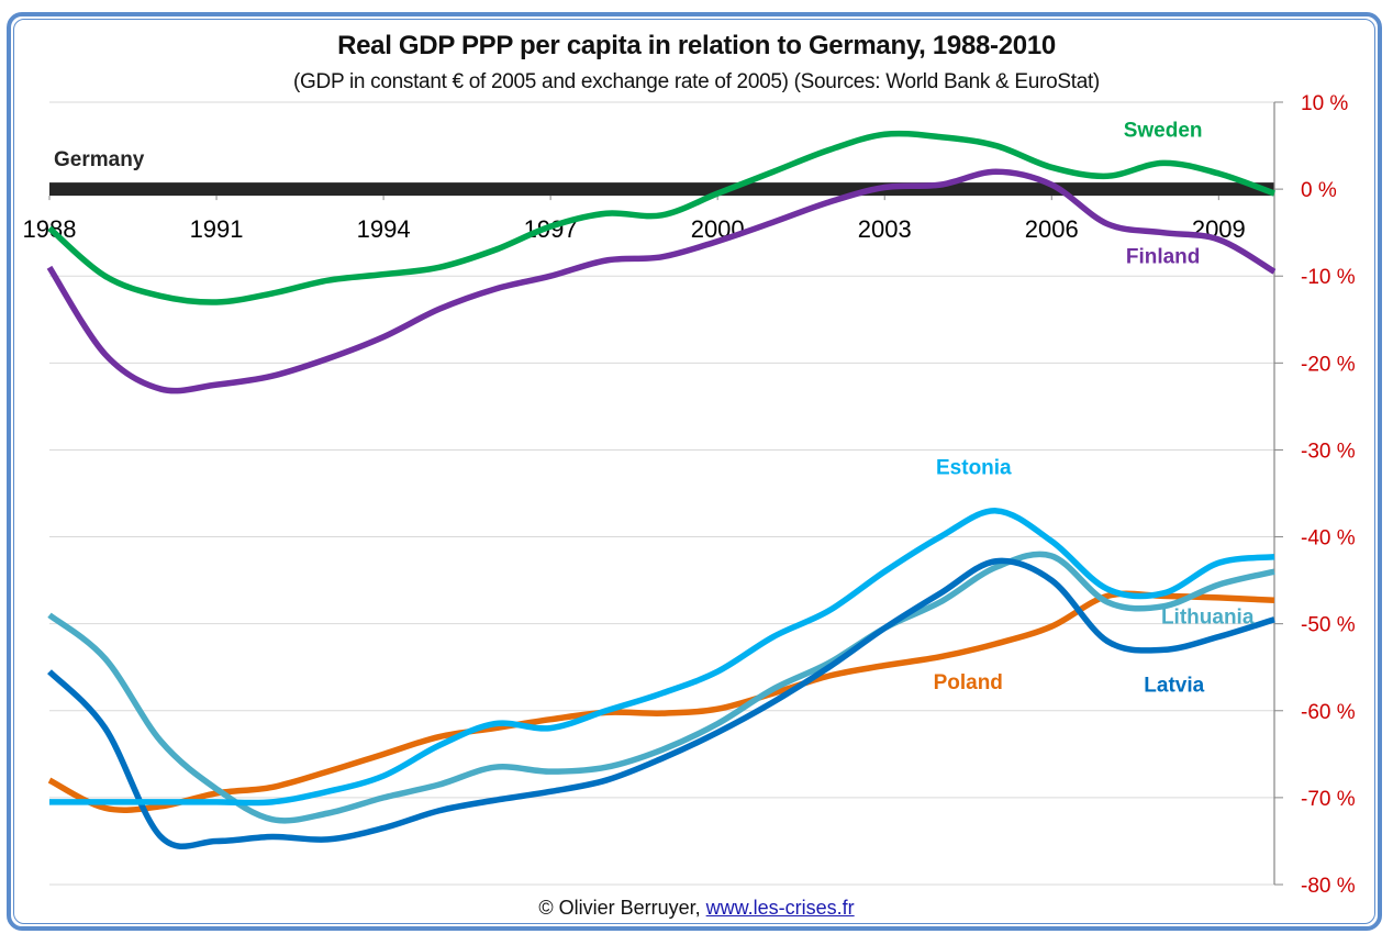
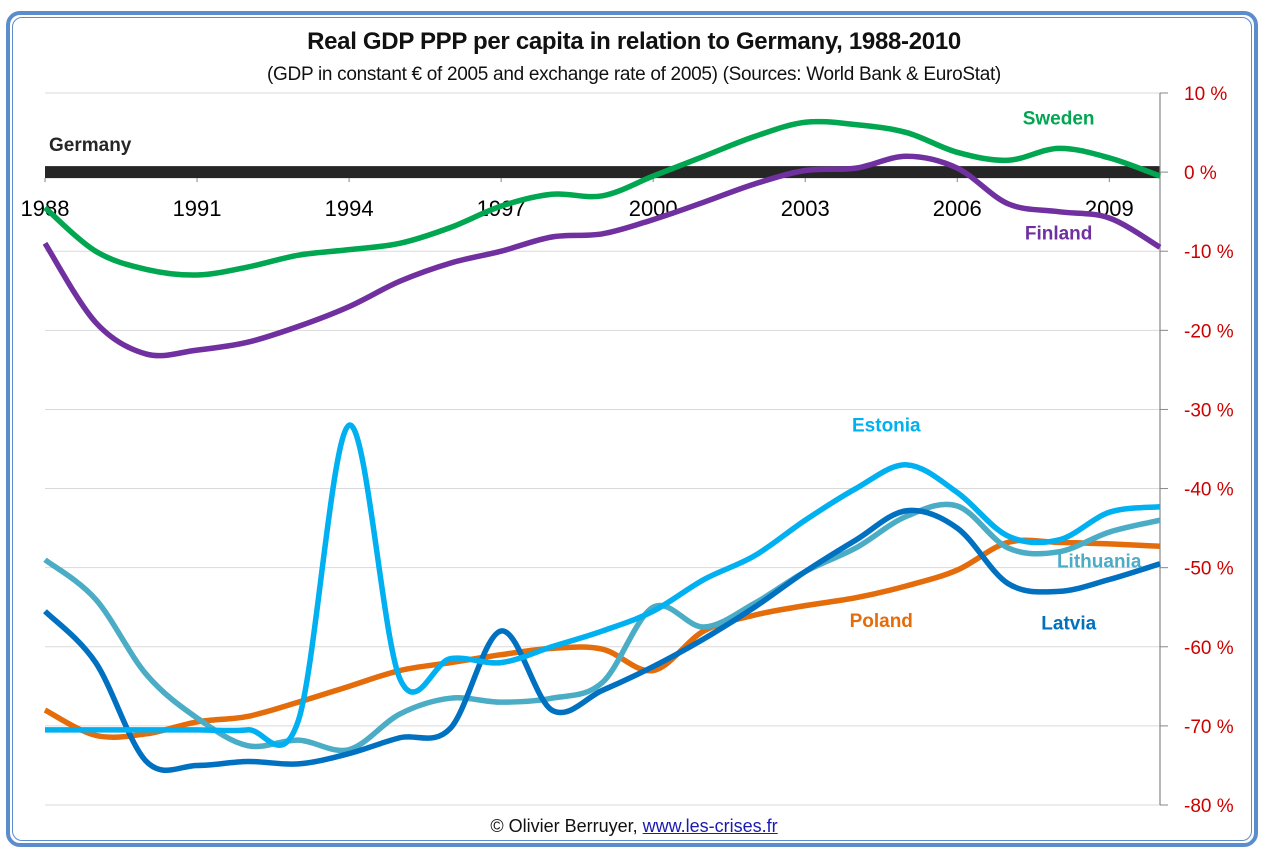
Lithuania/1994: -70% -> -73%
Estonia/1994: -68% -> -32%
Latvia/1997: -69% -> -58%
Poland/2000: -60% -> -63%
Lithuania/2000: -62% -> -55%
